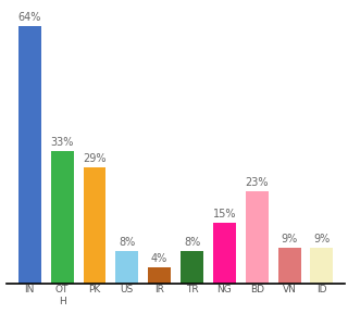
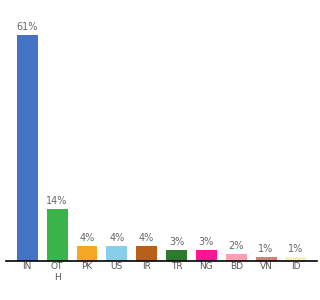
IN: 64% -> 61%
OT H: 33% -> 14%
PK: 29% -> 4%
US: 8% -> 4%
TR: 8% -> 3%
NG: 15% -> 3%
BD: 23% -> 2%
VN: 9% -> 1%
ID: 9% -> 1%
